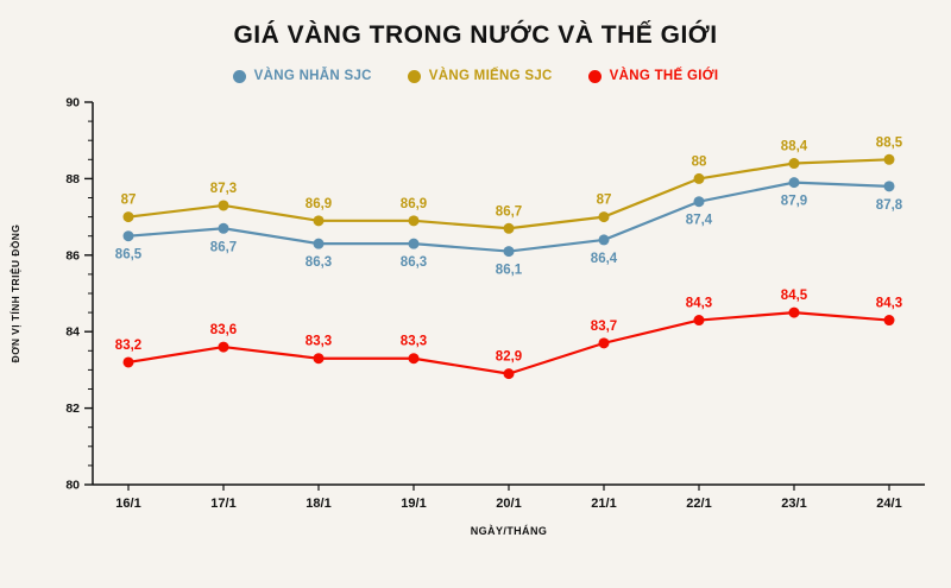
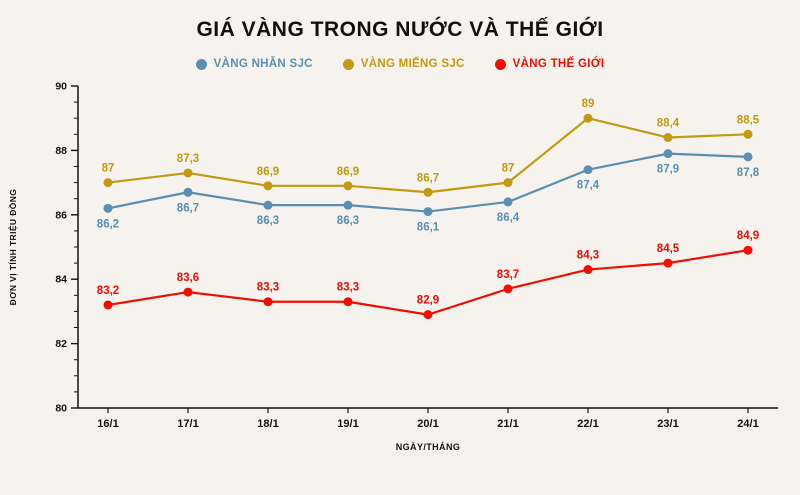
VÀNG NHẪN SJC/16/1: 86,5 -> 86,2
VÀNG MIẾNG SJC/22/1: 88 -> 89
VÀNG THẾ GIỚI/24/1: 84,3 -> 84,9
